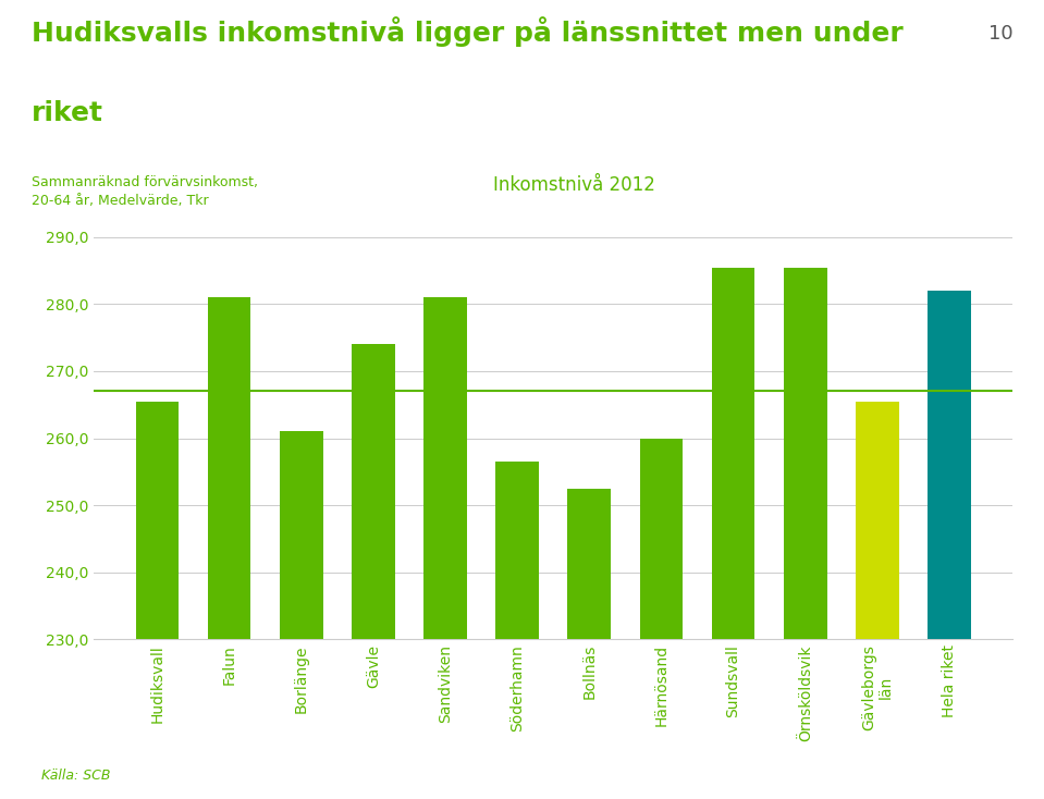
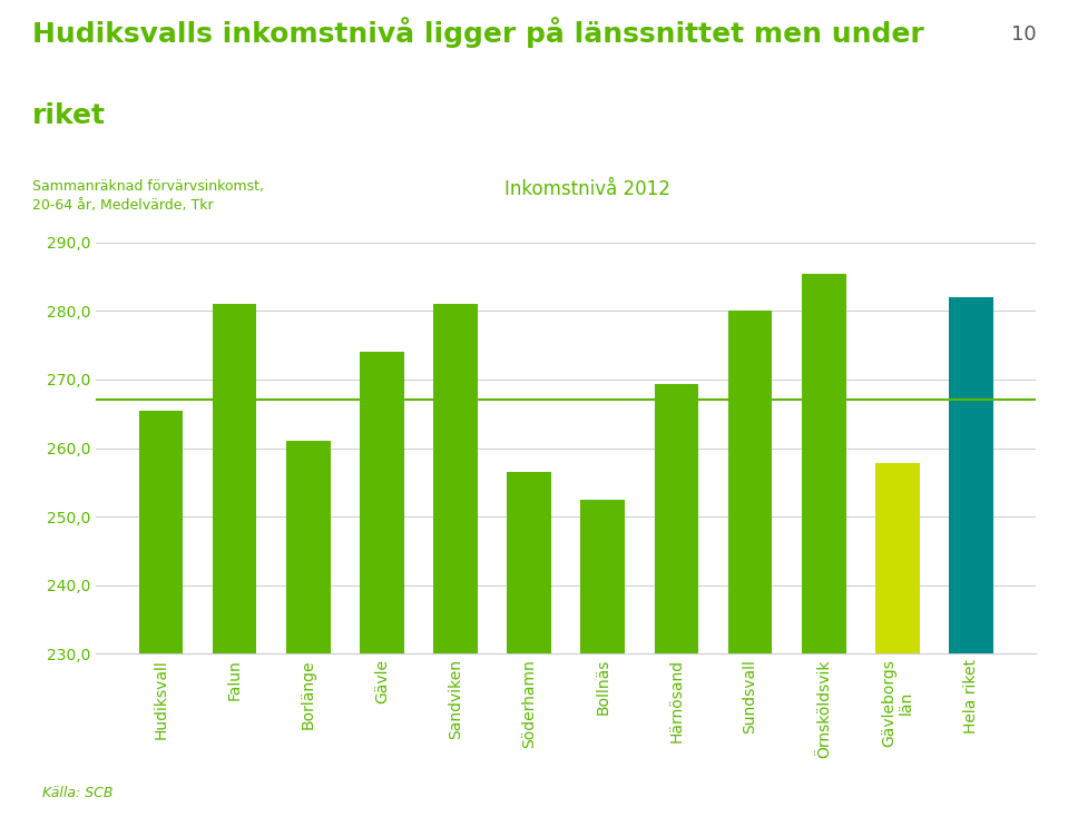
Härnösand: 260,0 -> 269,4
Sundsvall: 285,5 -> 280,0
Gävleborgs län: 265,5 -> 257,8
